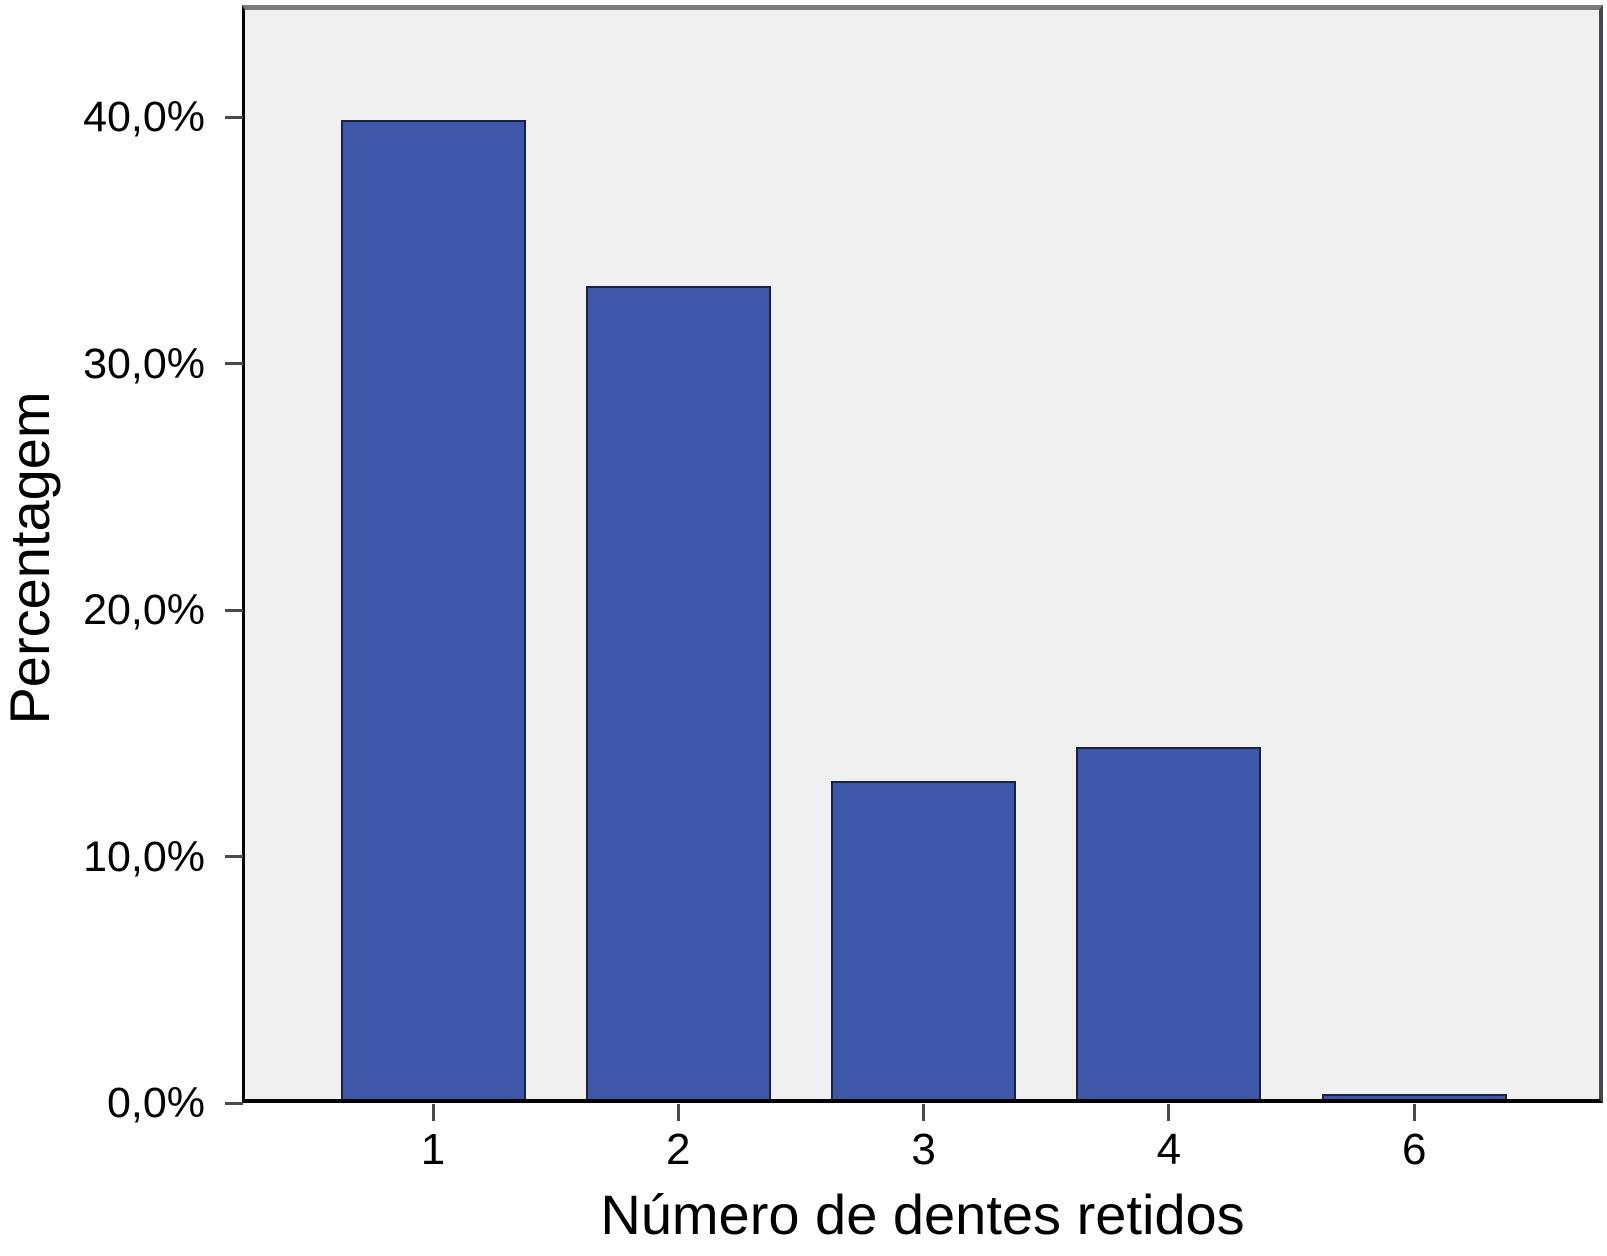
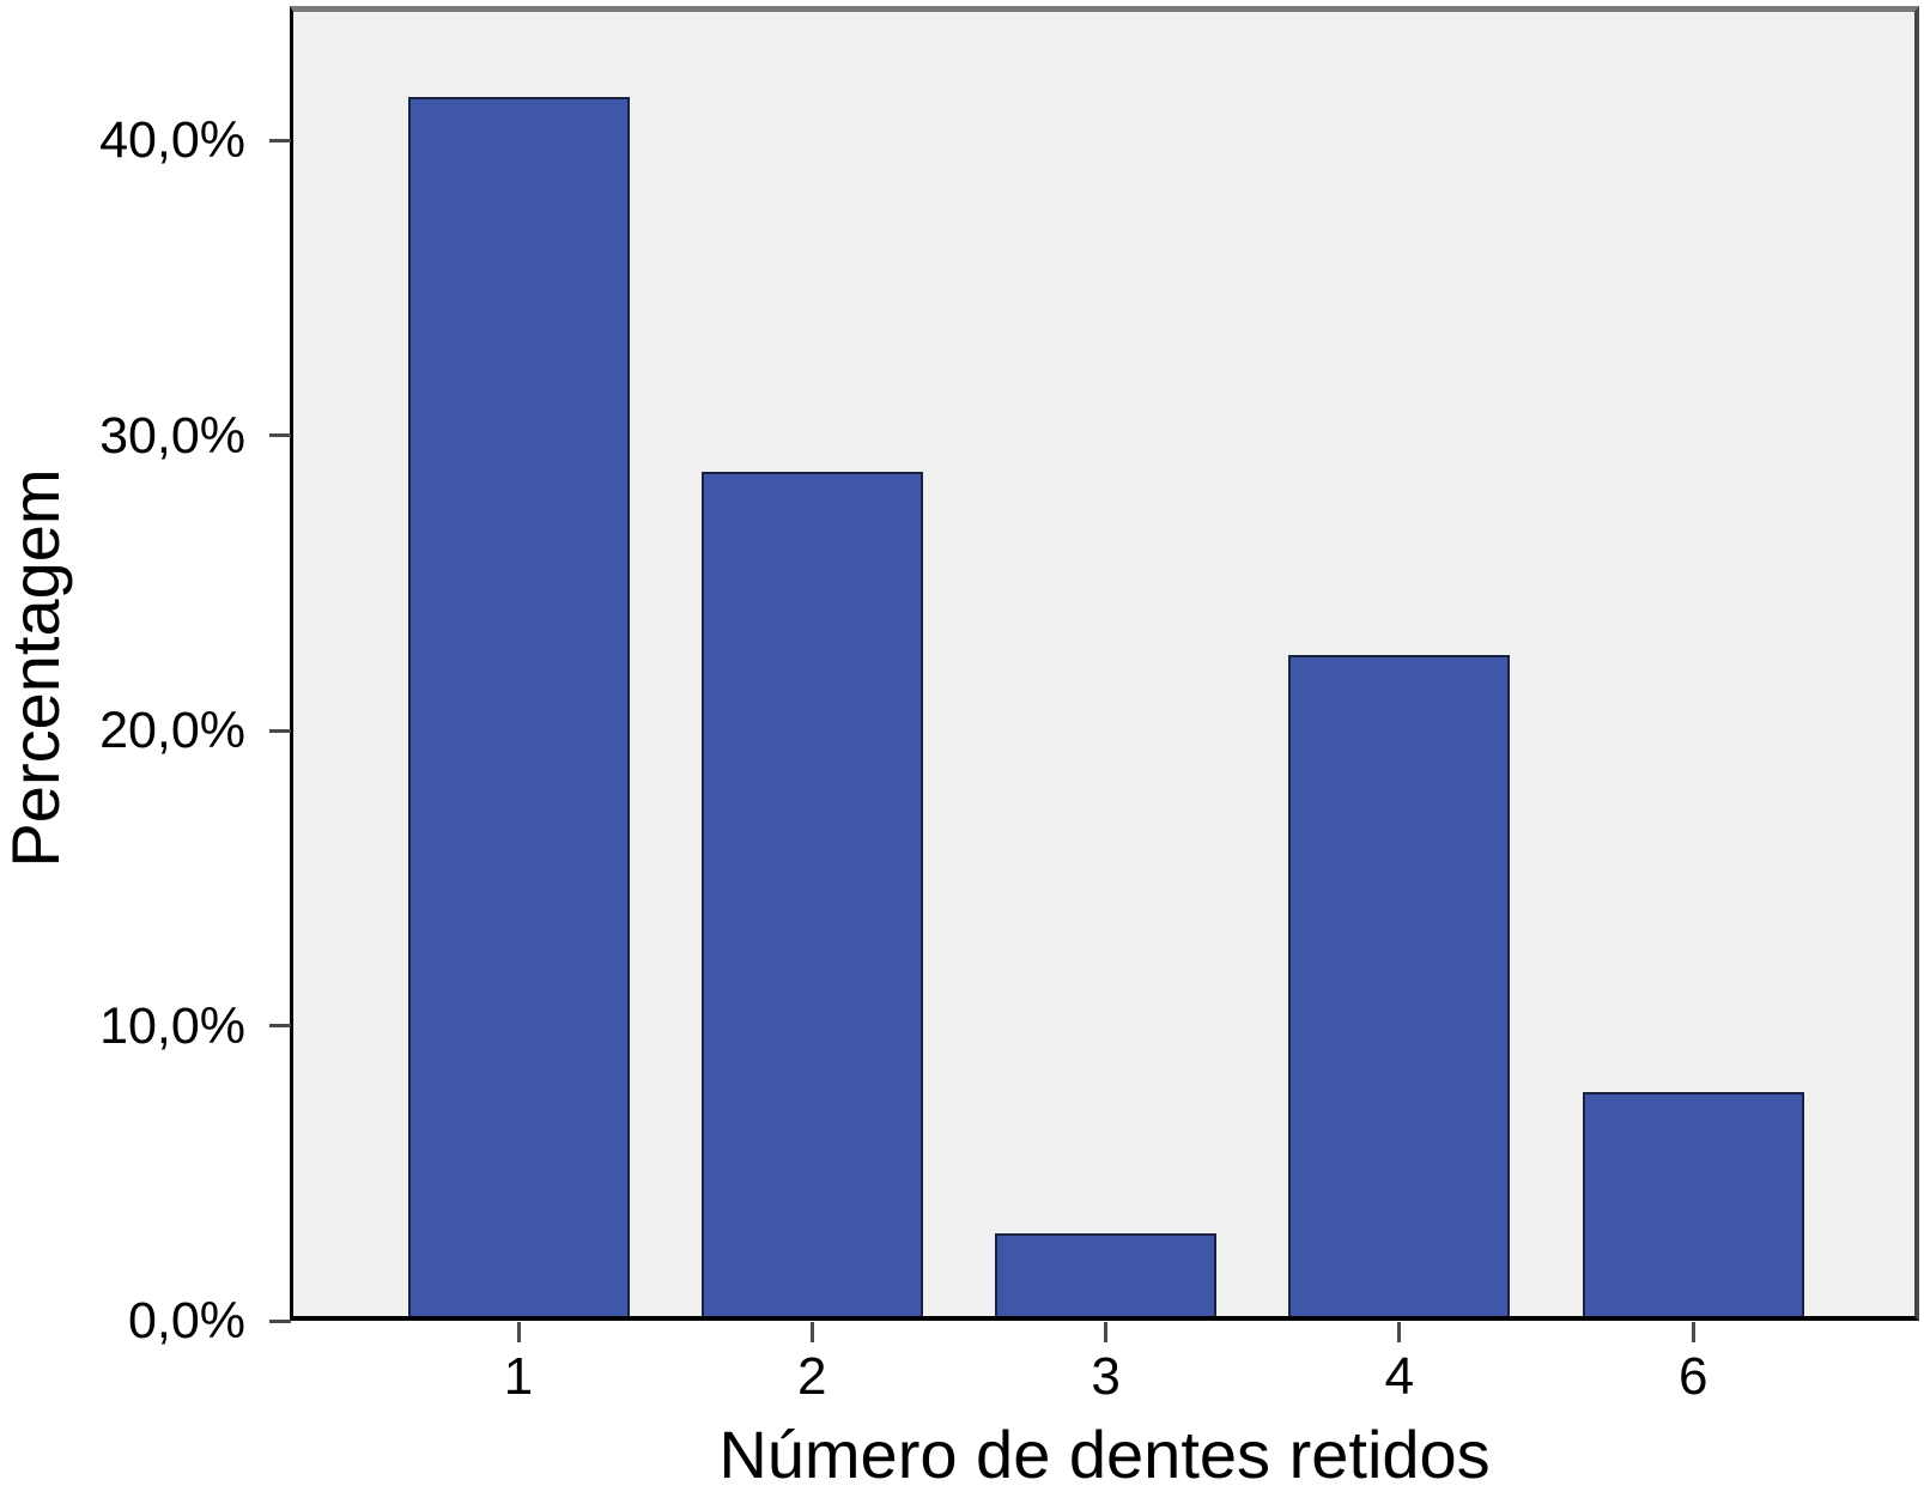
1: 39,7% -> 41,3%
2: 33,0% -> 28,6%
3: 12,9% -> 2,8%
4: 14,3% -> 22,4%
6: 0,2% -> 7,6%
